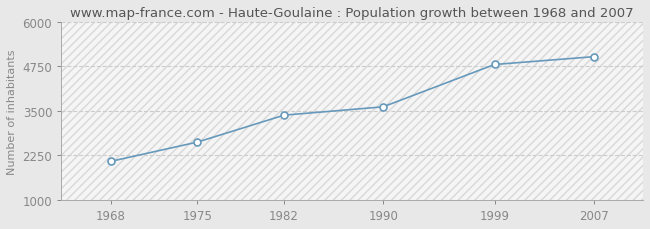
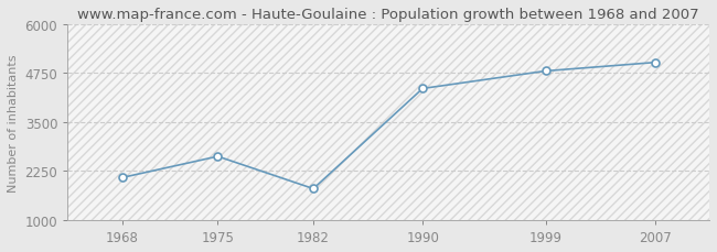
1982: 3380 -> 1800
1990: 3610 -> 4350
